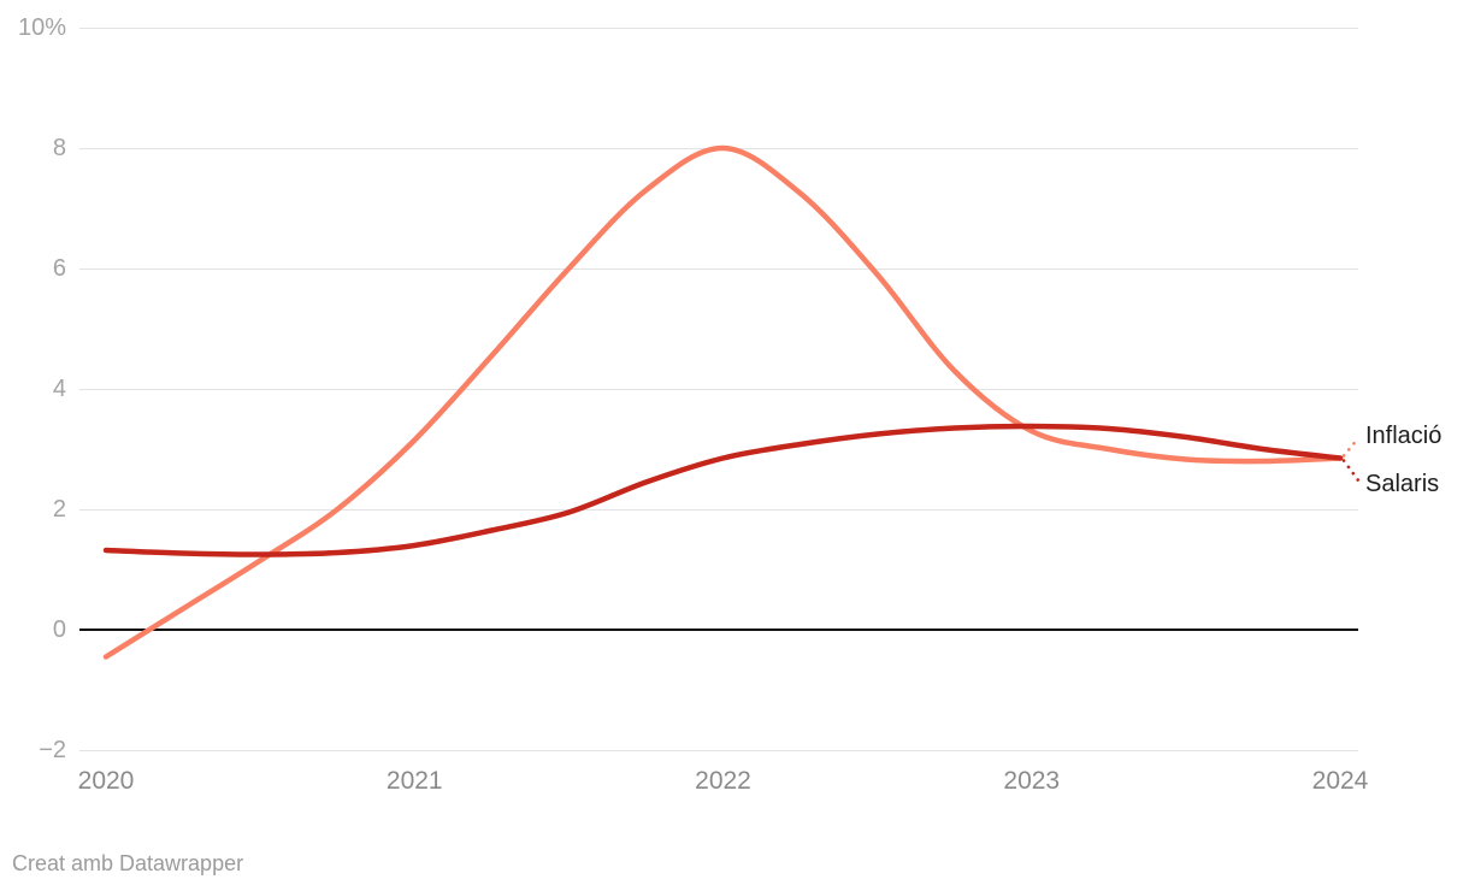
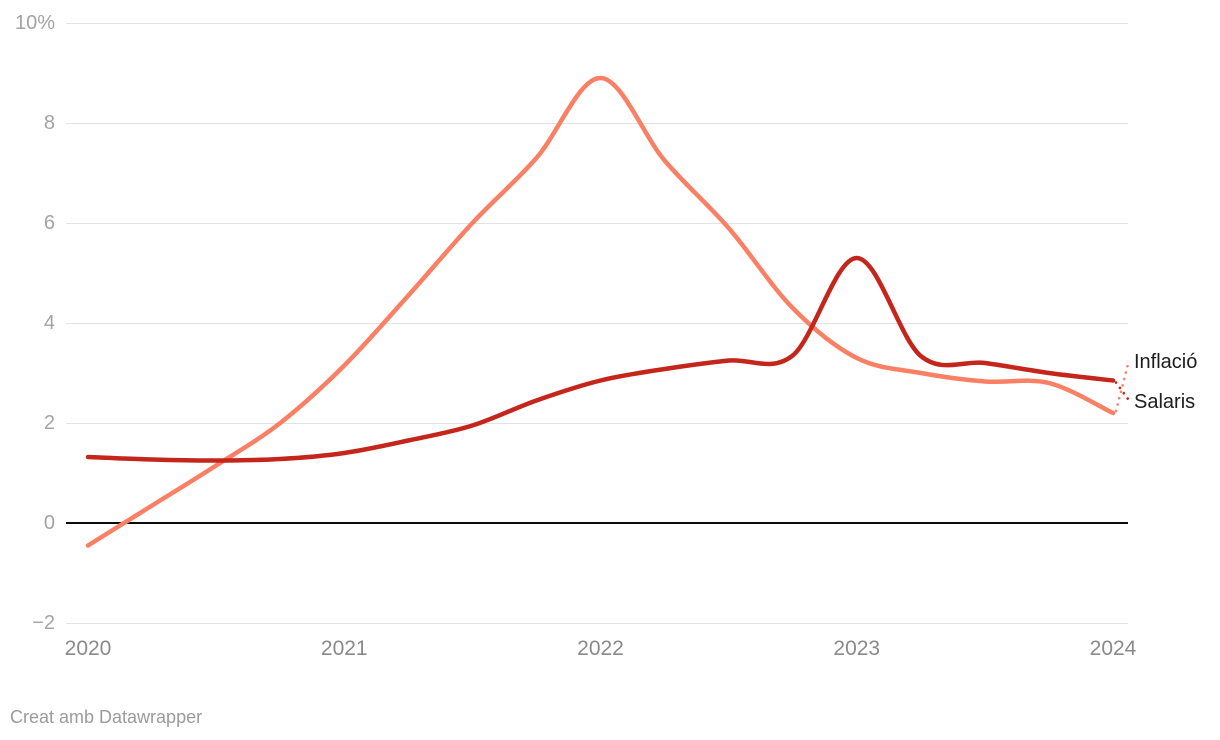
Inflació/2022: 8.0% -> 8.9%
Salaris/2023: 3.4% -> 5.3%
Inflació/2024: 2.9% -> 2.2%
